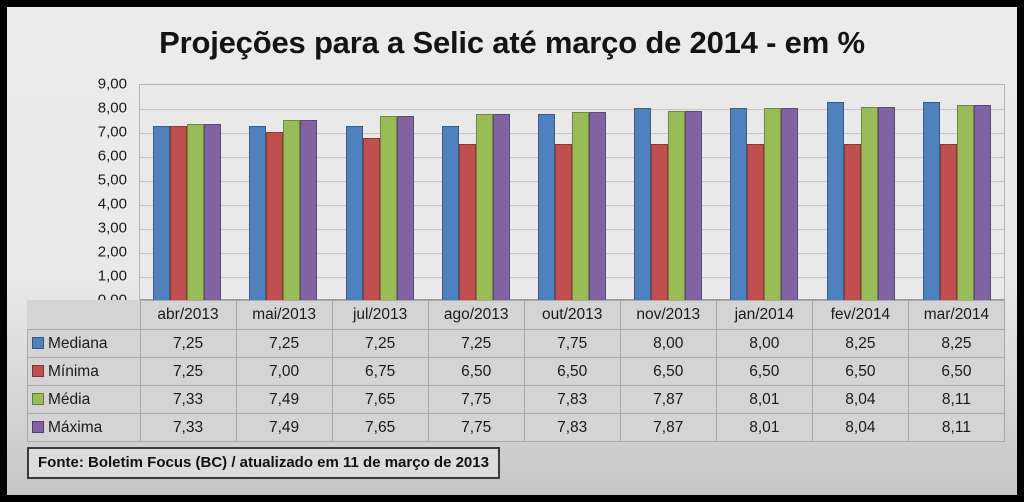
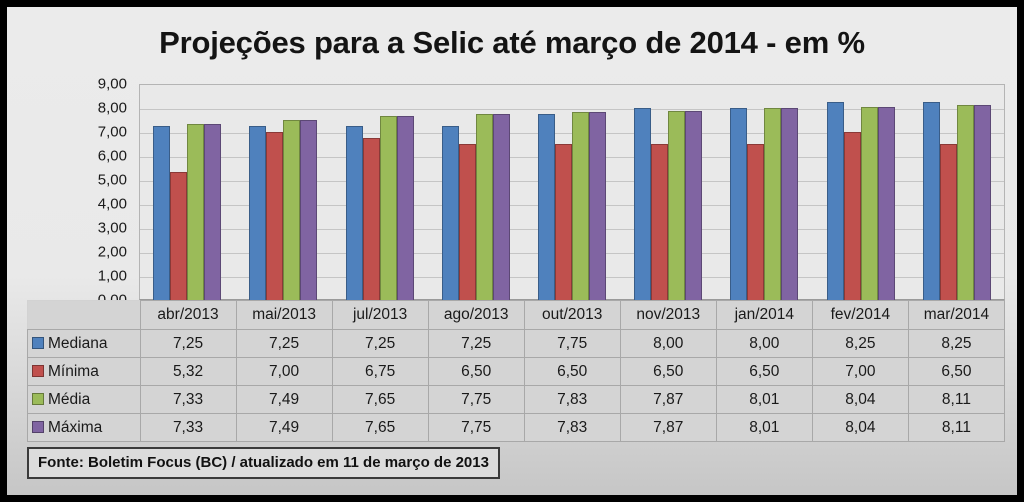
Mínima/abr/2013: 7,25 -> 5,32
Mínima/fev/2014: 6,50 -> 7,00
